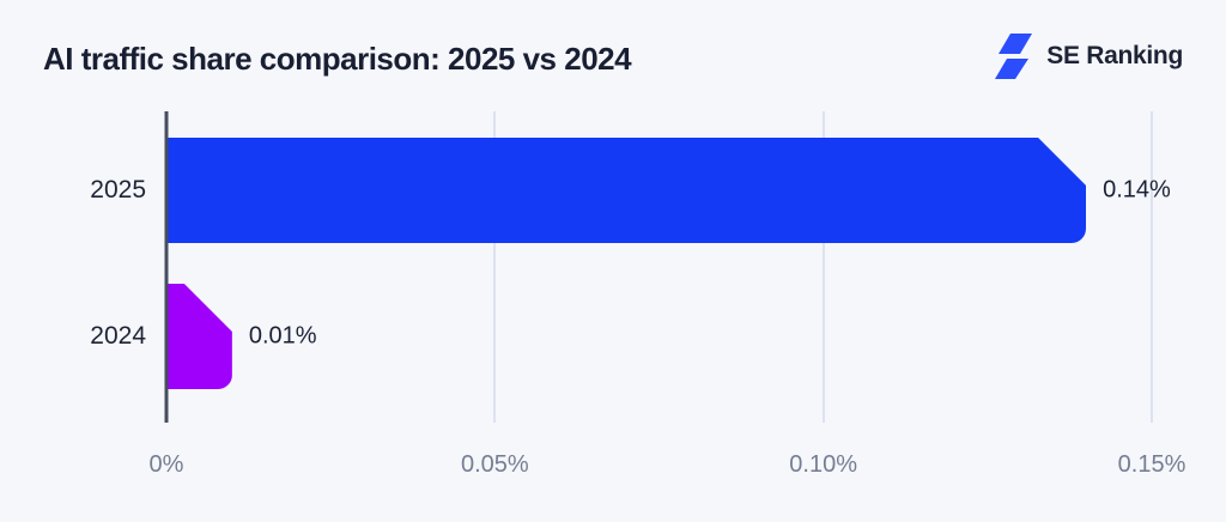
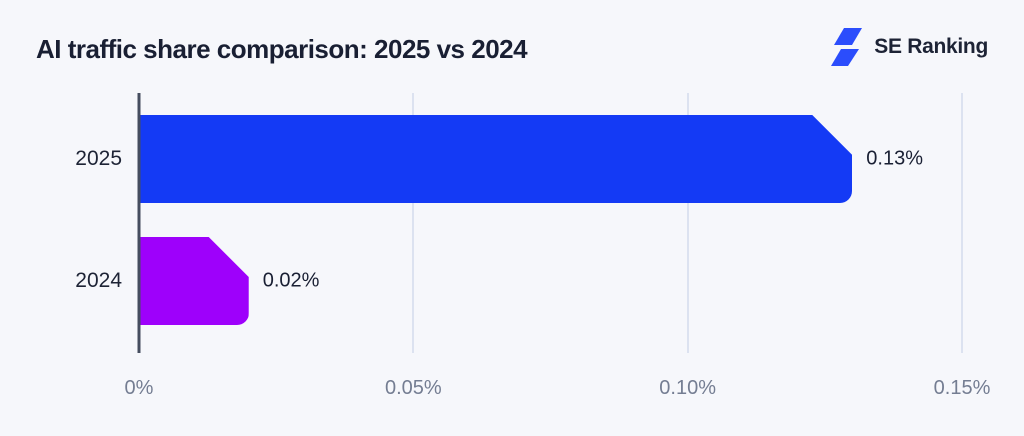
2025: 0.14% -> 0.13%
2024: 0.01% -> 0.02%
